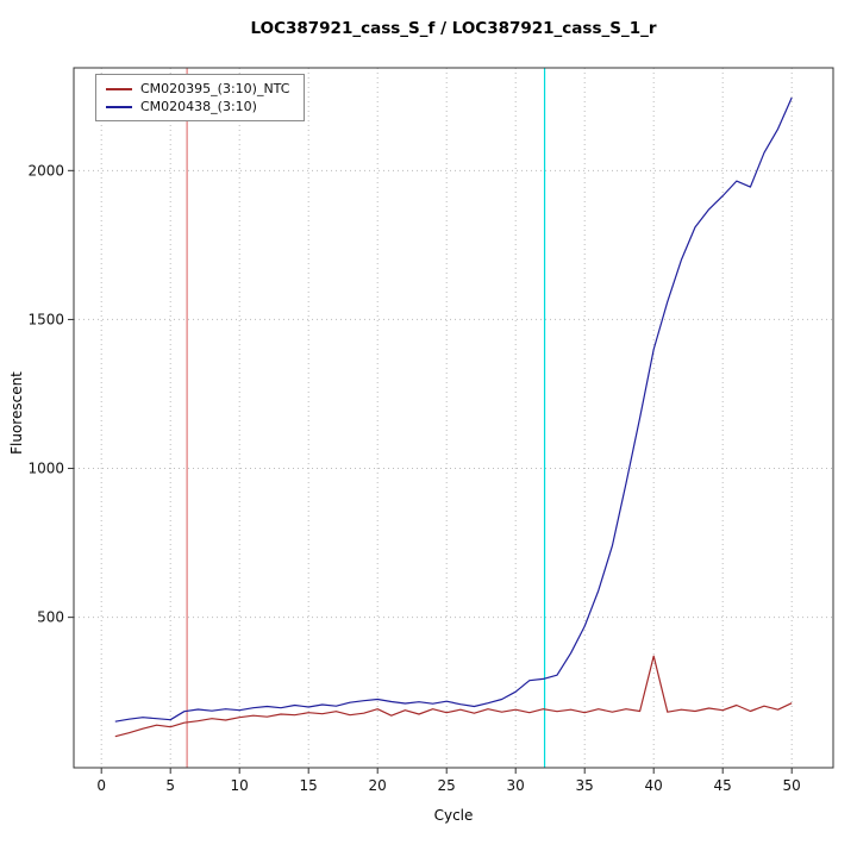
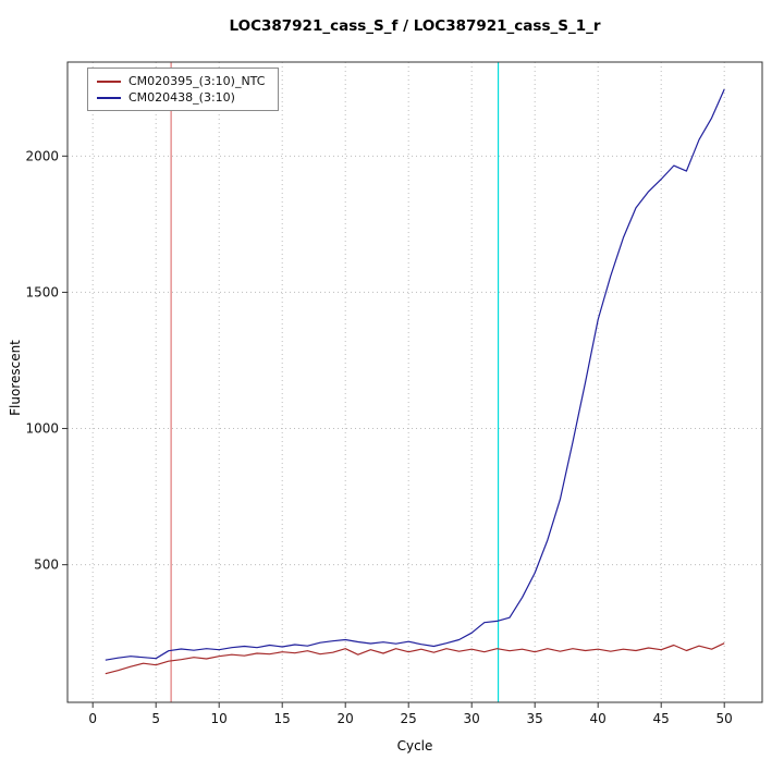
CM020395_(3:10)_NTC/40: 370 -> 190
